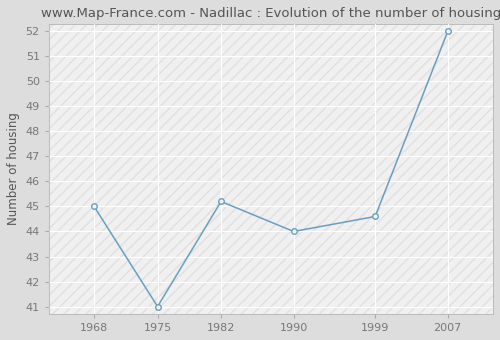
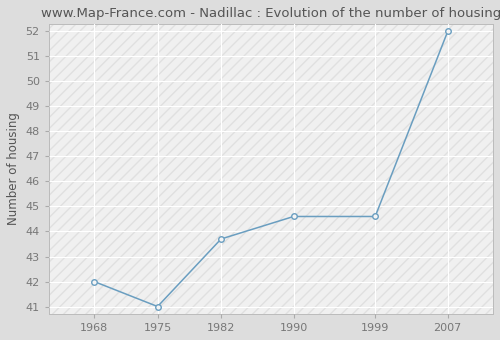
1968: 45.0 -> 42.0
1982: 45.2 -> 43.7
1990: 44.0 -> 44.6
